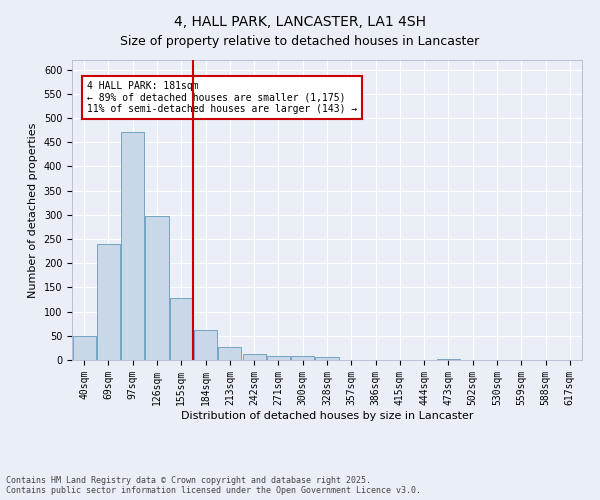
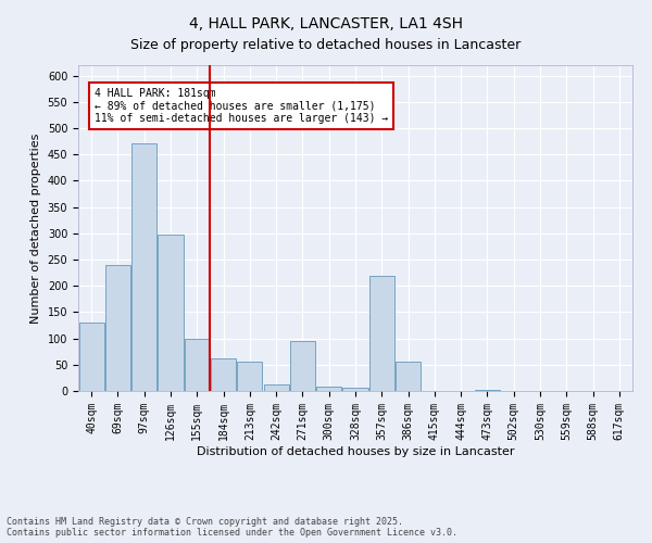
40sqm: 49 -> 130
155sqm: 128 -> 100
213sqm: 26 -> 55
271sqm: 8 -> 95
357sqm: 1 -> 220
386sqm: 1 -> 55
